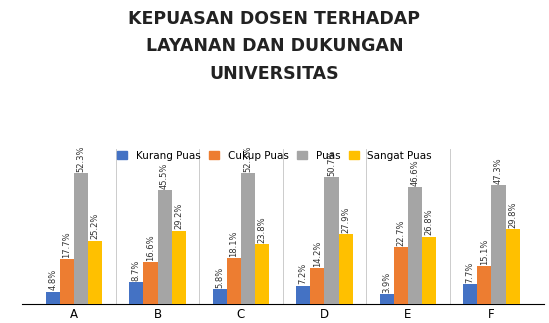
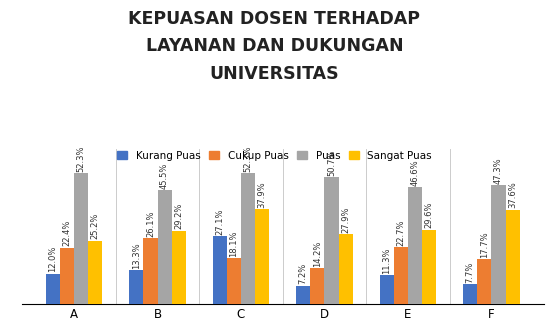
Kurang Puas/A: 4.8% -> 12.0%
Cukup Puas/A: 17.7% -> 22.4%
Kurang Puas/B: 8.7% -> 13.3%
Cukup Puas/B: 16.6% -> 26.1%
Kurang Puas/C: 5.8% -> 27.1%
Sangat Puas/C: 23.8% -> 37.9%
Kurang Puas/E: 3.9% -> 11.3%
Sangat Puas/E: 26.8% -> 29.6%
Cukup Puas/F: 15.1% -> 17.7%
Sangat Puas/F: 29.8% -> 37.6%
